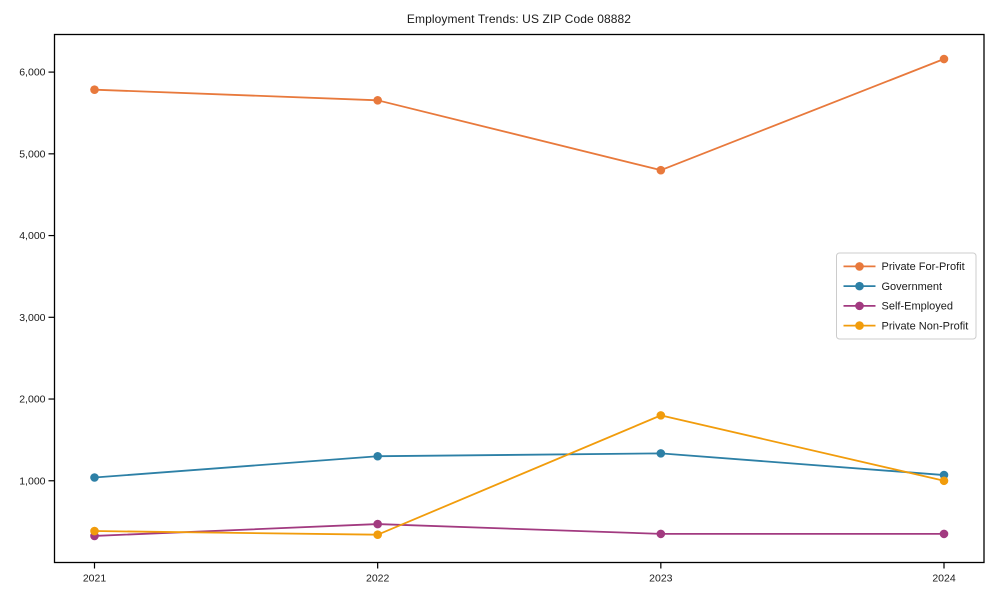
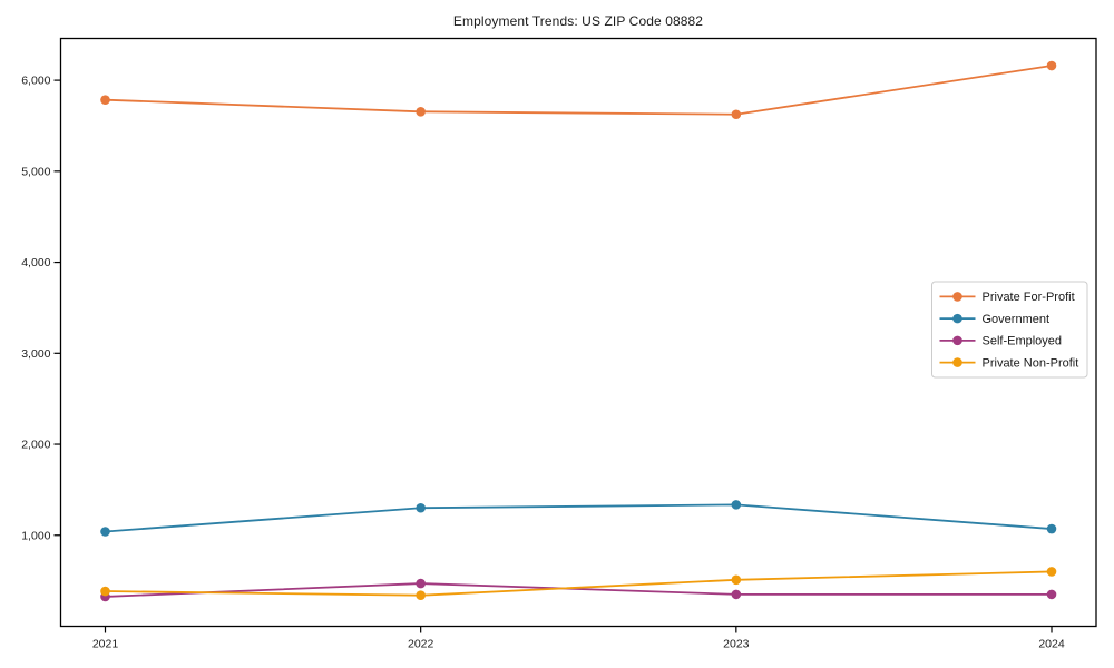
Private For-Profit/2023: 4800 -> 5600
Private Non-Profit/2023: 1800 -> 500
Private Non-Profit/2024: 1000 -> 600
